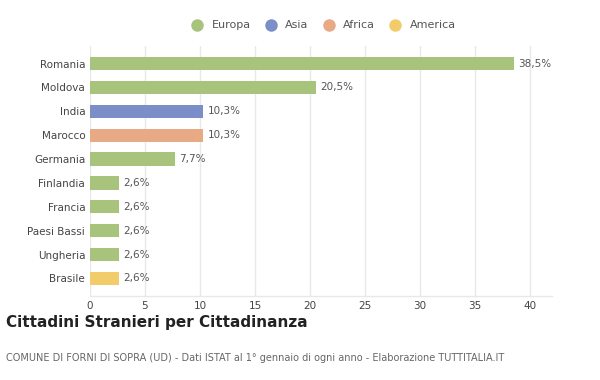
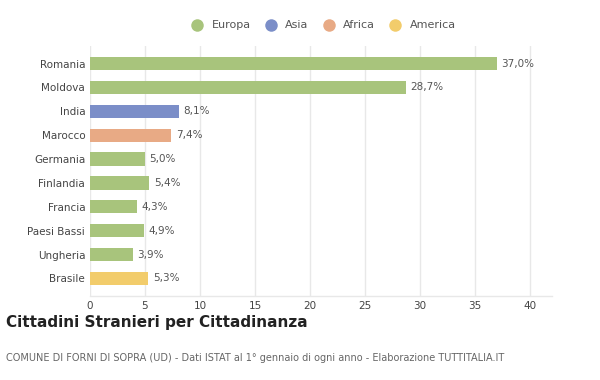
Romania: 38,5% -> 37,0%
Moldova: 20,5% -> 28,7%
India: 10,3% -> 8,1%
Marocco: 10,3% -> 7,4%
Germania: 7,7% -> 5,0%
Finlandia: 2,6% -> 5,4%
Francia: 2,6% -> 4,3%
Paesi Bassi: 2,6% -> 4,9%
Ungheria: 2,6% -> 3,9%
Brasile: 2,6% -> 5,3%
